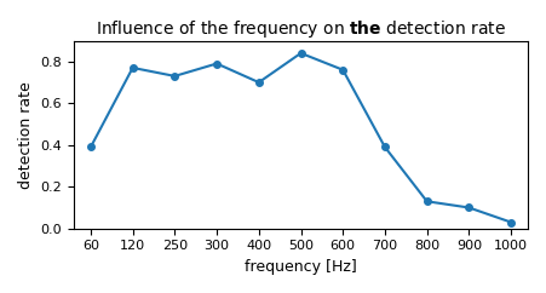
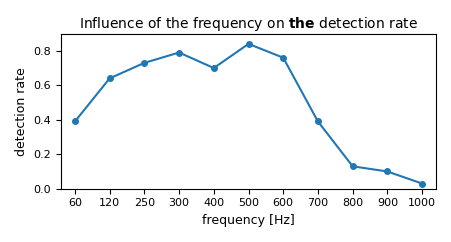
120: 0.77 -> 0.64
